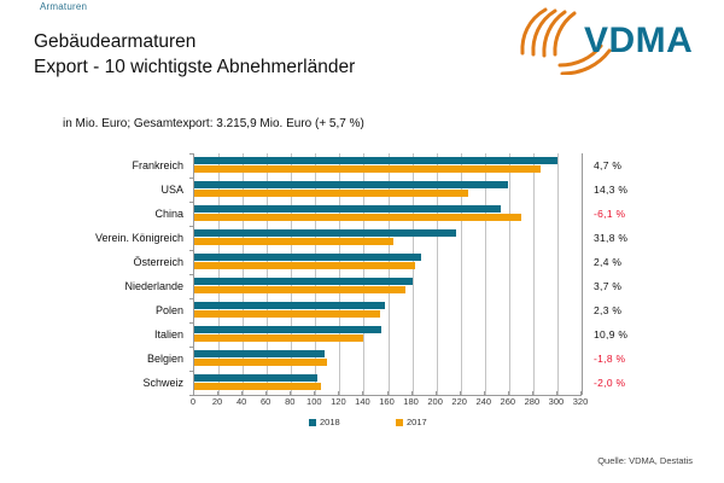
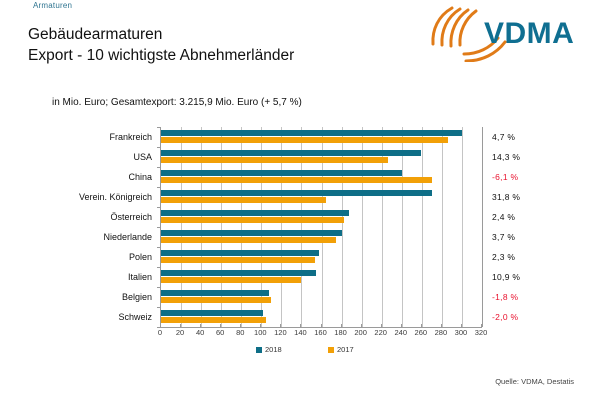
2018/China: 250 -> 240
2018/Verein. Königreich: 220 -> 270
